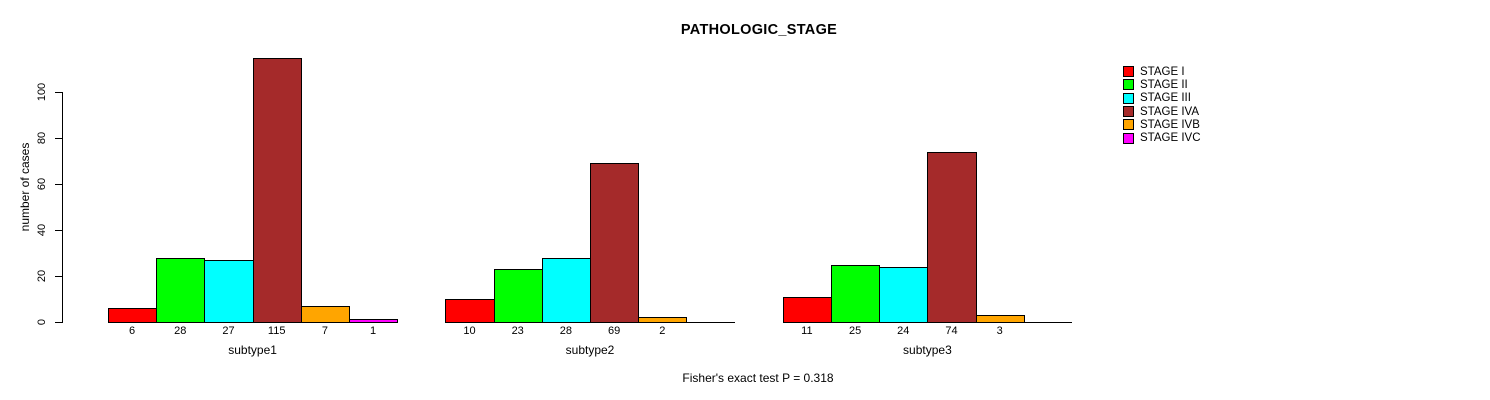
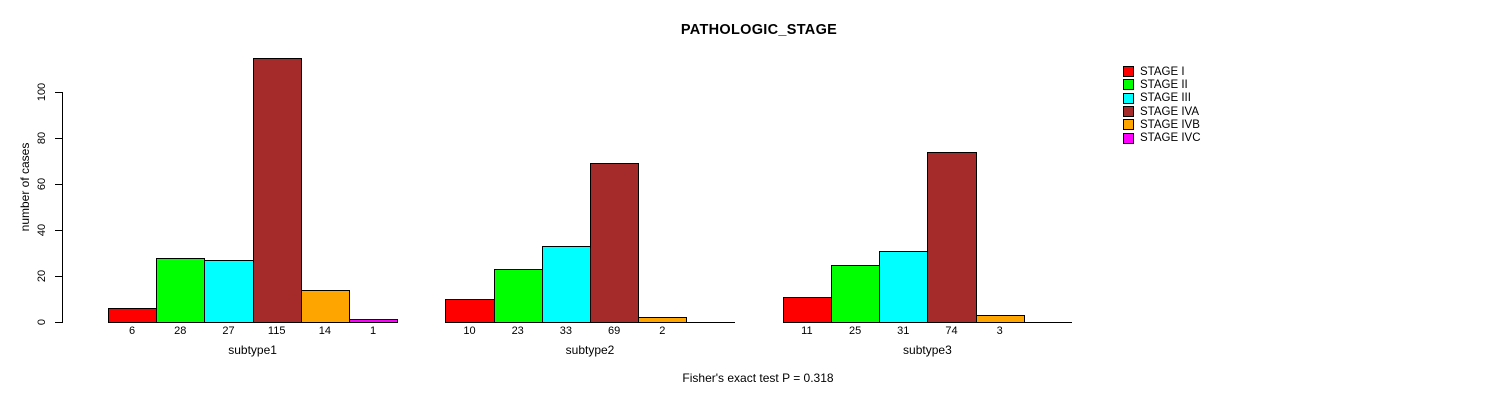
STAGE IVB/subtype1: 7 -> 14
STAGE III/subtype2: 28 -> 33
STAGE III/subtype3: 24 -> 31
